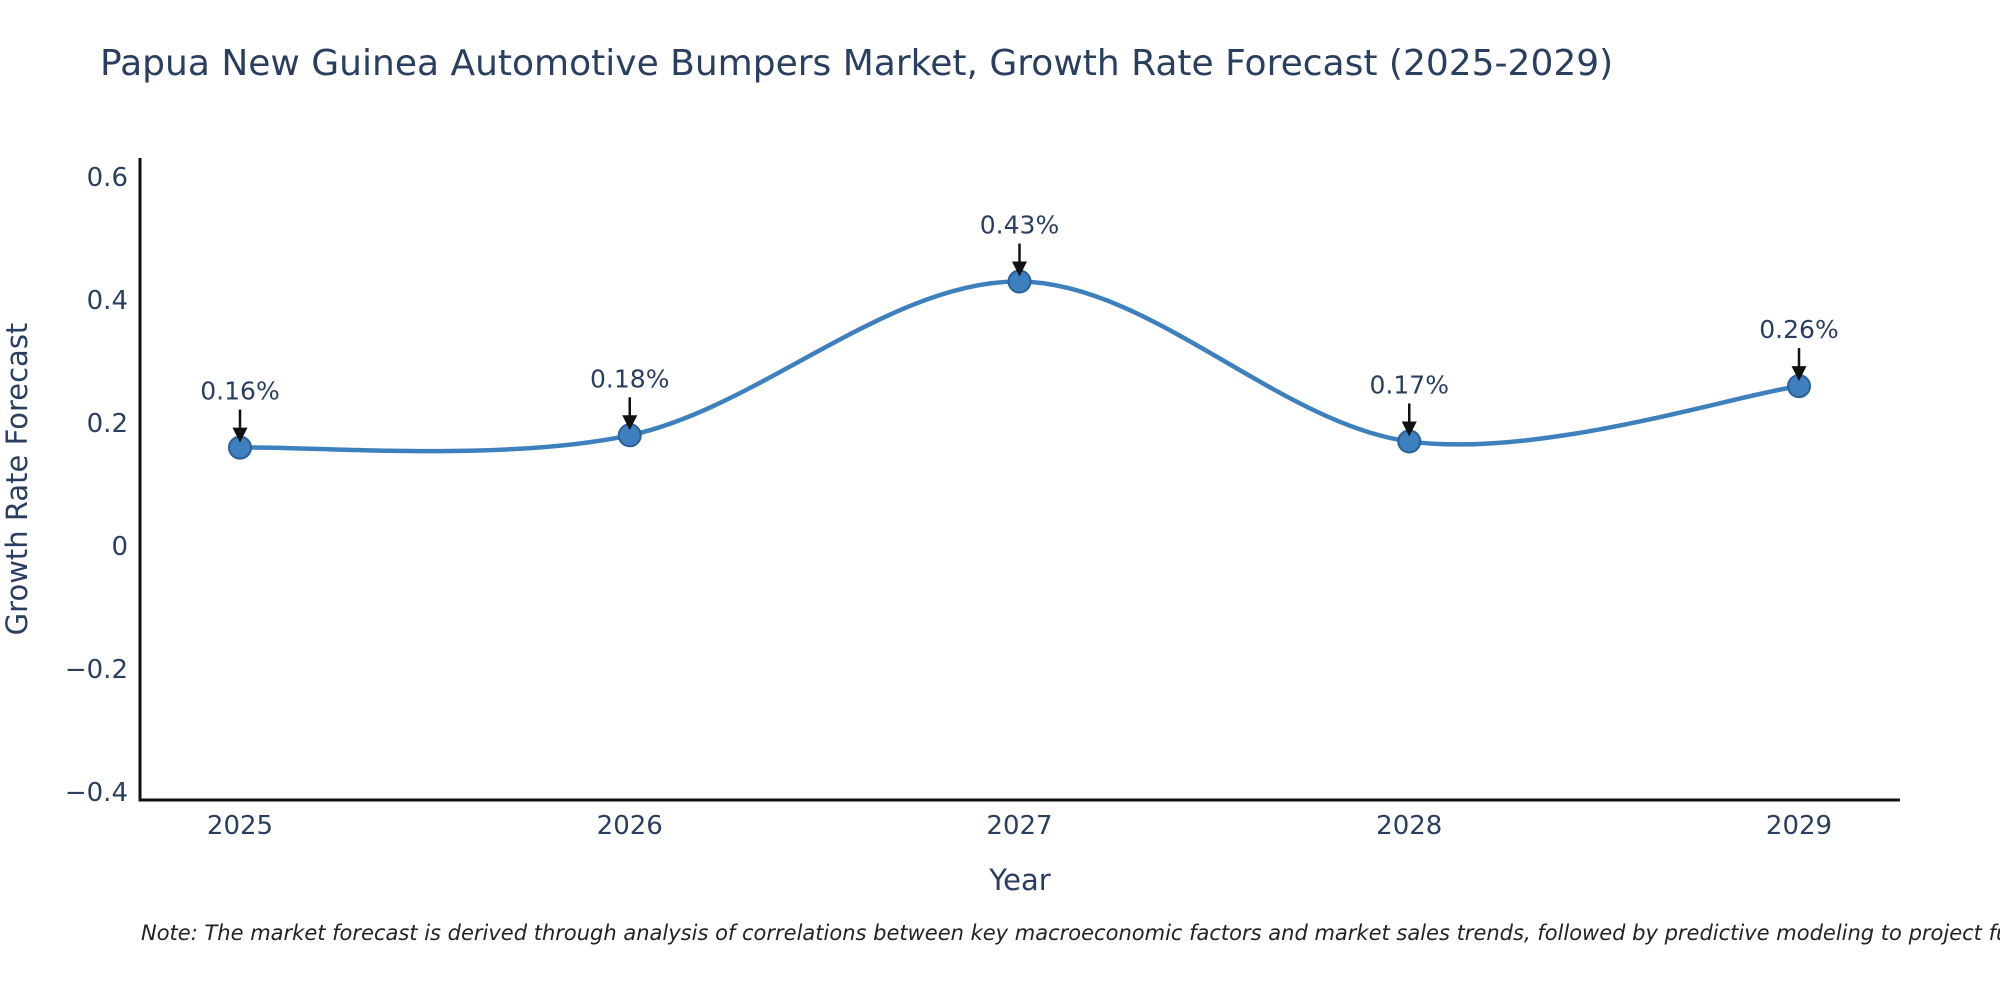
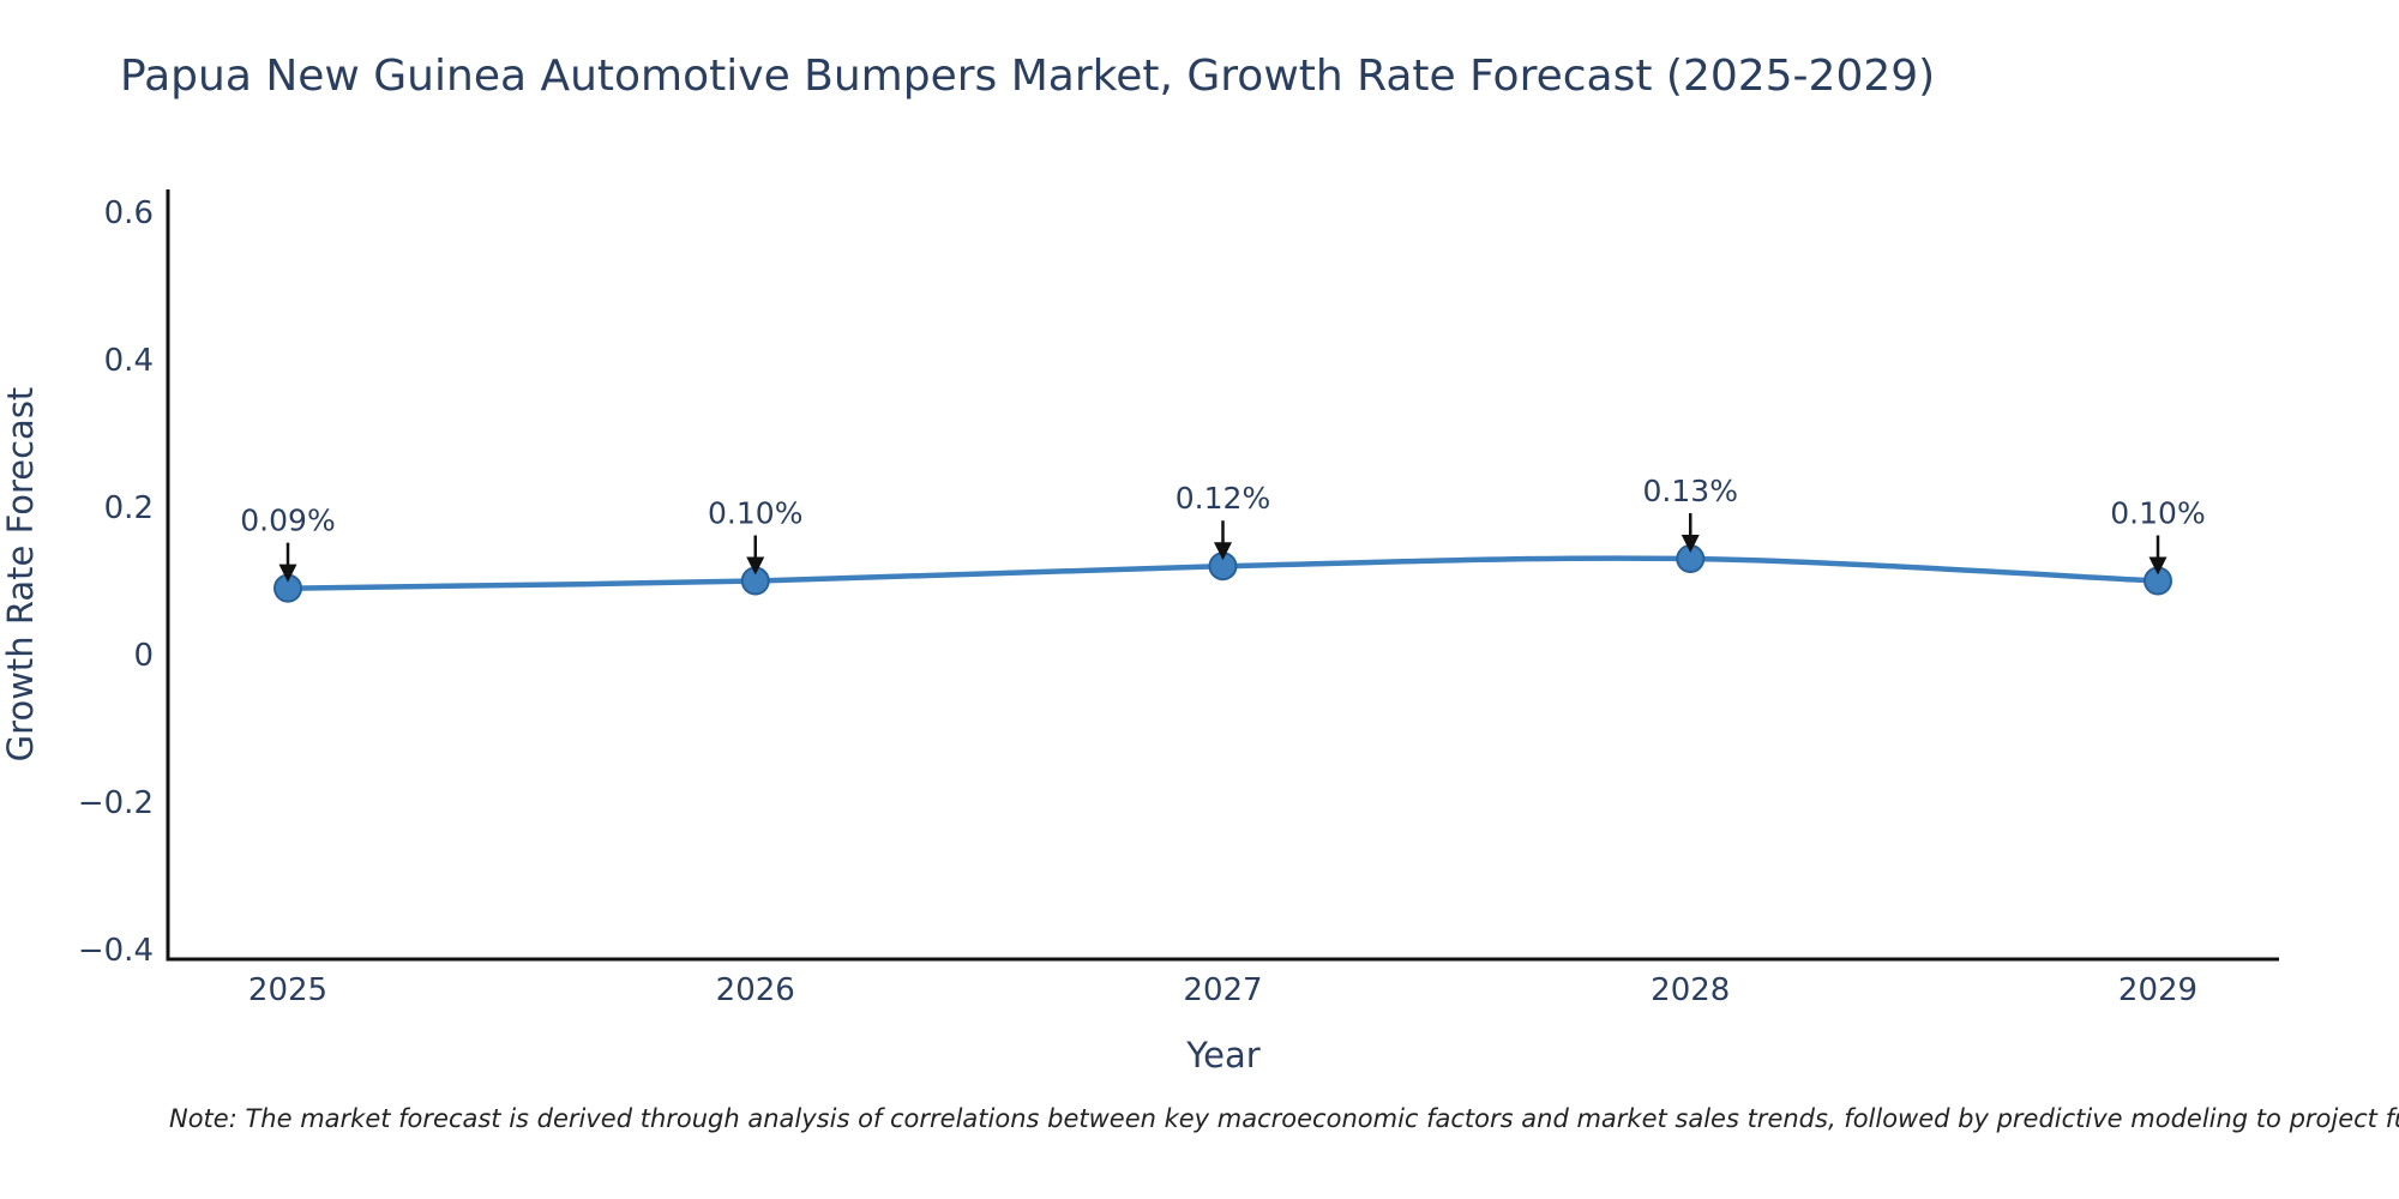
2025: 0.16% -> 0.09%
2026: 0.18% -> 0.10%
2027: 0.43% -> 0.12%
2028: 0.17% -> 0.13%
2029: 0.26% -> 0.10%
